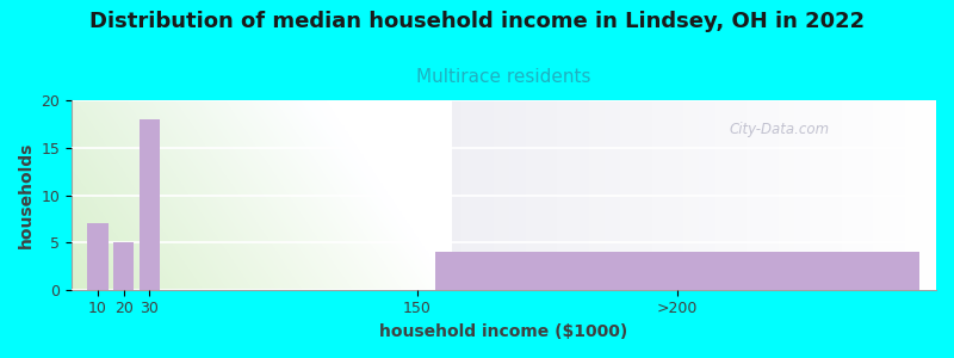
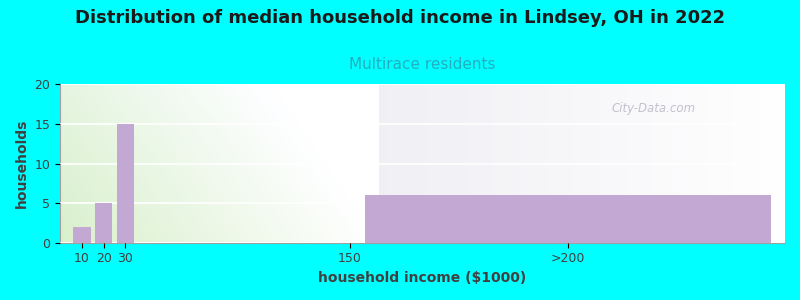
10: 7 -> 2
30: 18 -> 15
>200: 4 -> 6
